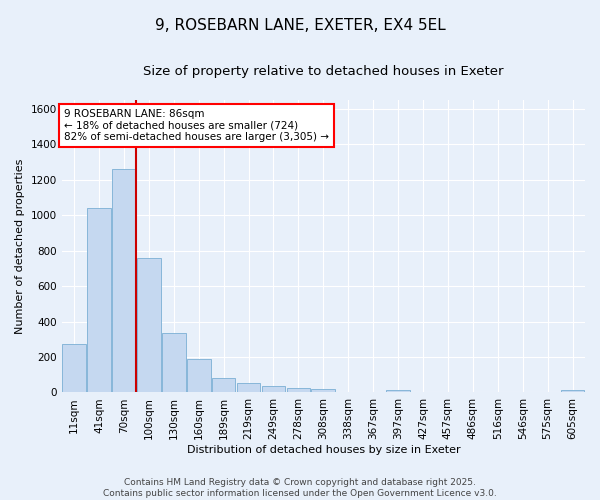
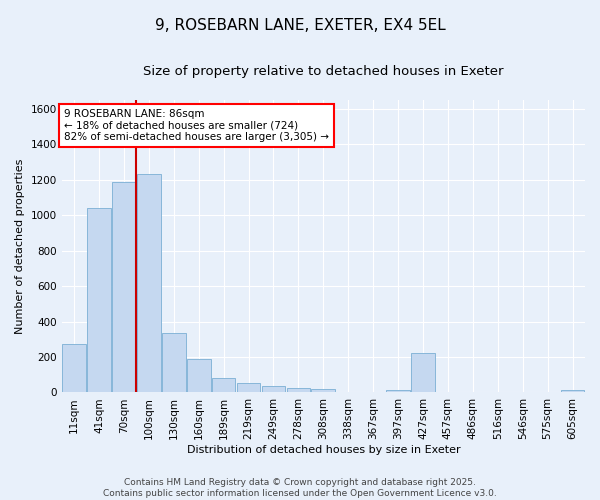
70sqm: 1260 -> 1190
100sqm: 760 -> 1230
427sqm: 0 -> 220
